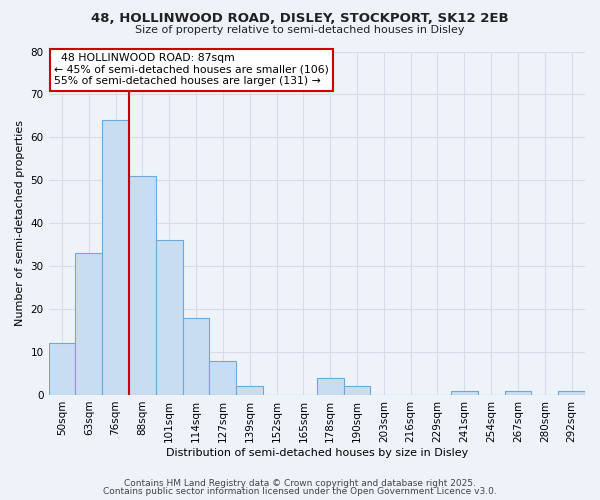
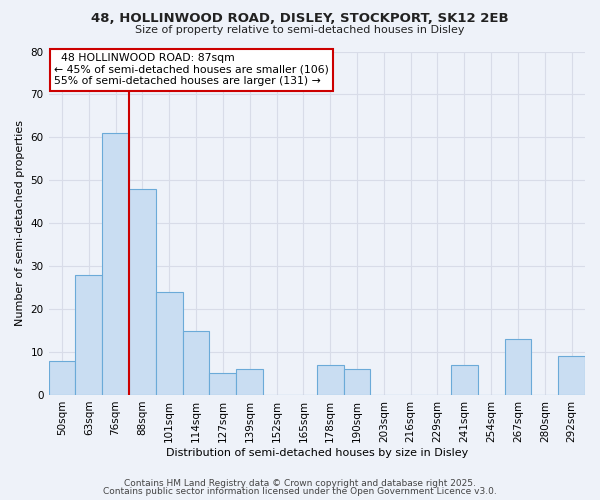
50sqm: 12 -> 8
63sqm: 33 -> 28
76sqm: 64 -> 61
88sqm: 51 -> 48
101sqm: 36 -> 24
114sqm: 18 -> 15
127sqm: 8 -> 5
139sqm: 2 -> 6
178sqm: 4 -> 7
190sqm: 2 -> 6
241sqm: 1 -> 7
267sqm: 1 -> 13
292sqm: 1 -> 9
